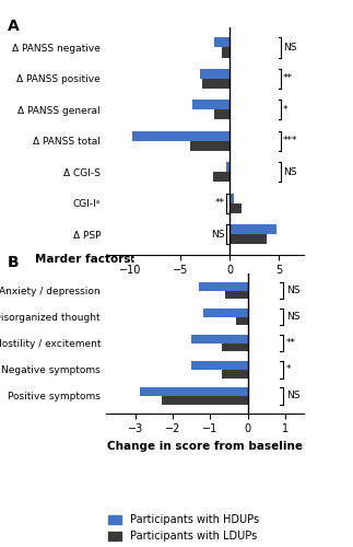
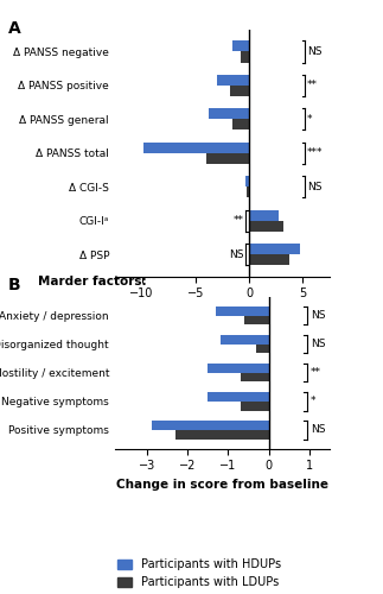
Participants with LDUPs/Δ PANSS positive: -2.8 -> -1.8
Participants with LDUPs/Δ CGI-S: -1.6 -> -0.2
Participants with HDUPs/CGI-Iᵃ: 0.4 -> 2.8
Participants with LDUPs/CGI-Iᵃ: 1.2 -> 3.2
